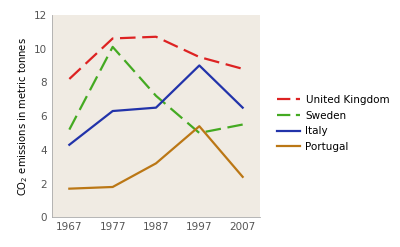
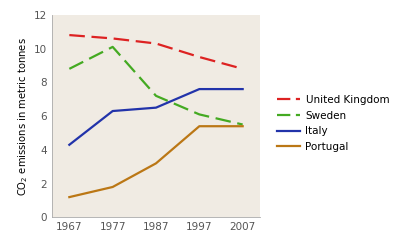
United Kingdom/1967: 8.2 -> 10.8
Sweden/1967: 5.2 -> 8.8
Portugal/1967: 1.7 -> 1.2
United Kingdom/1987: 10.7 -> 10.3
Sweden/1997: 5.0 -> 6.1
Italy/1997: 9.0 -> 7.6
Italy/2007: 6.5 -> 7.6
Portugal/2007: 2.4 -> 5.4
